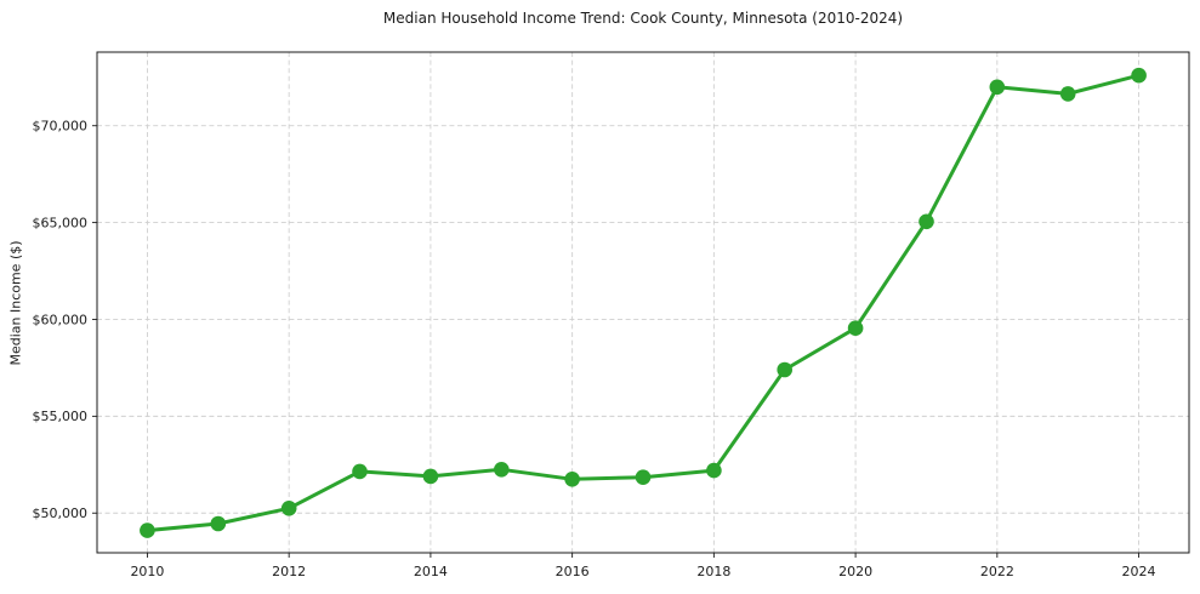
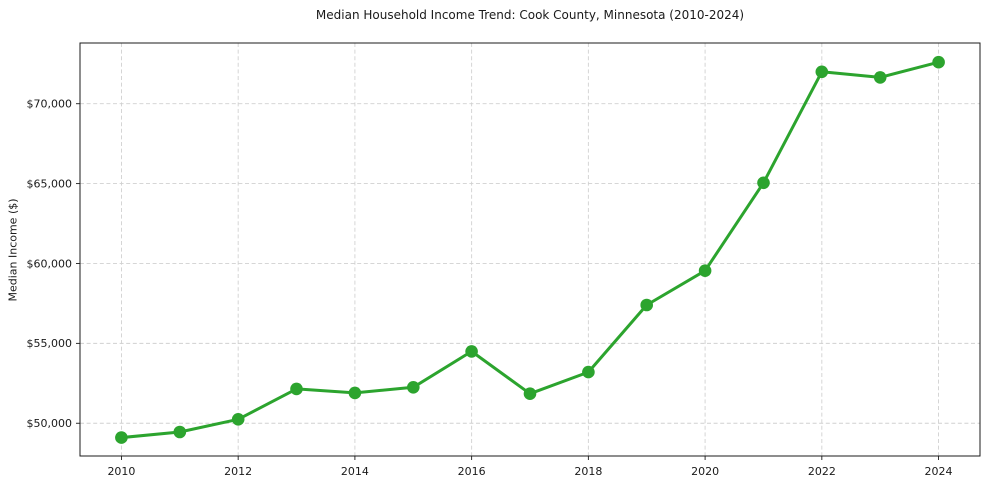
2016: $51800 -> $54500
2018: $52200 -> $53200
